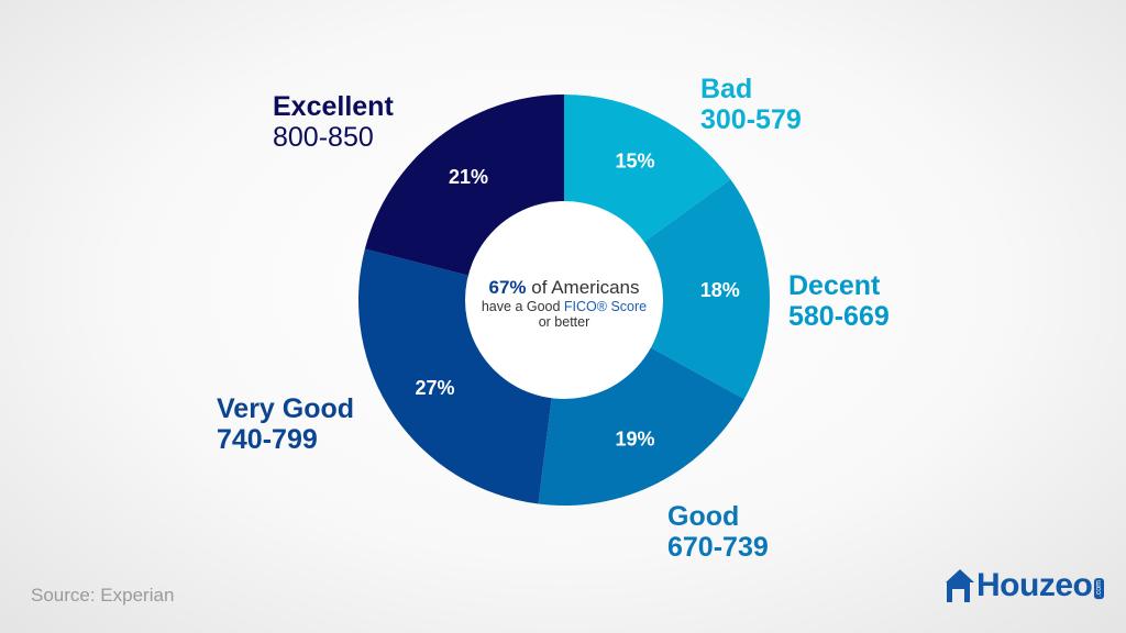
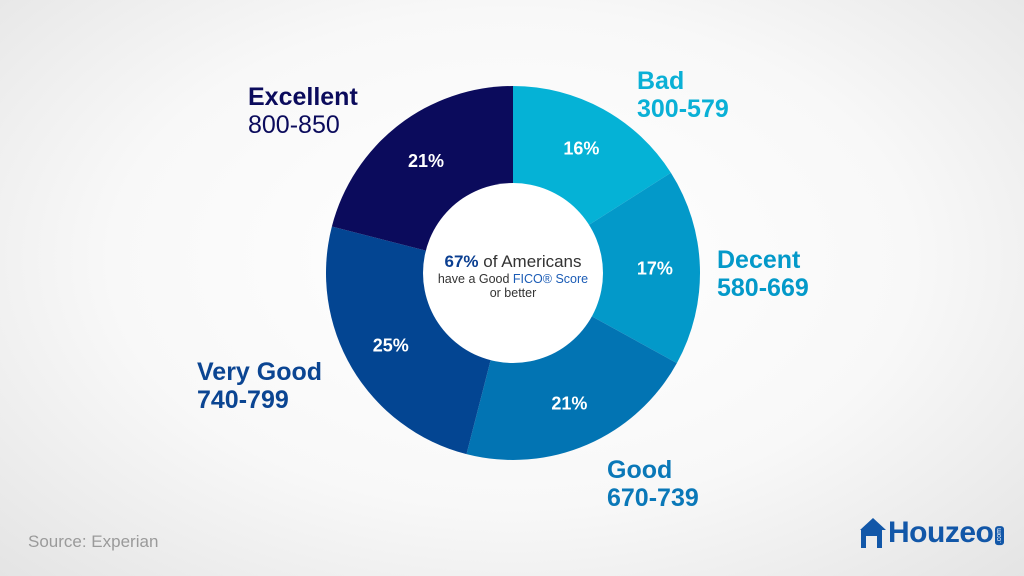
Bad: 15% -> 16%
Decent: 18% -> 17%
Good: 19% -> 21%
Very Good: 27% -> 25%
